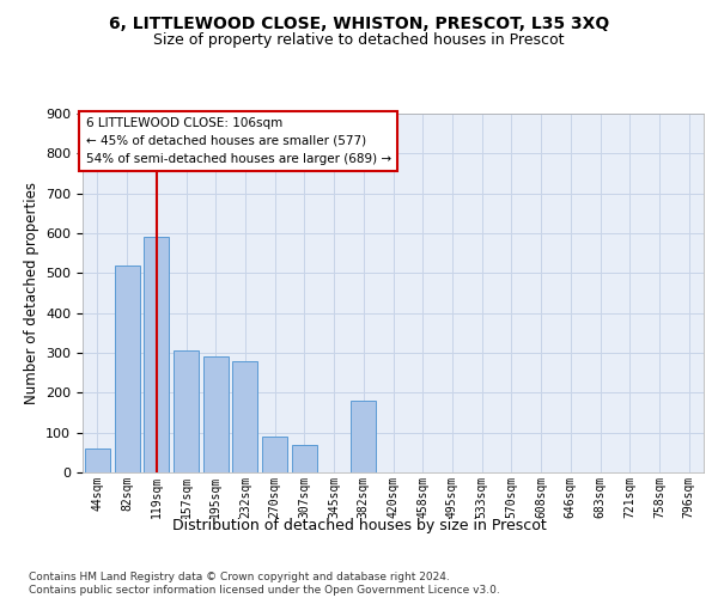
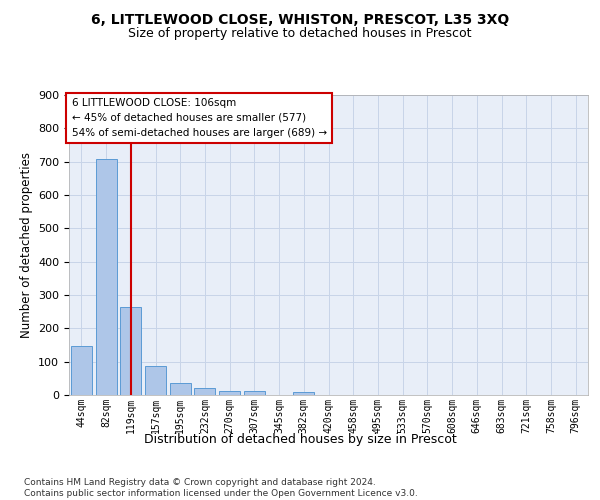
44sqm: 60 -> 148
82sqm: 520 -> 708
119sqm: 590 -> 265
157sqm: 305 -> 86
195sqm: 290 -> 35
232sqm: 280 -> 22
270sqm: 90 -> 12
307sqm: 70 -> 12
382sqm: 180 -> 10
